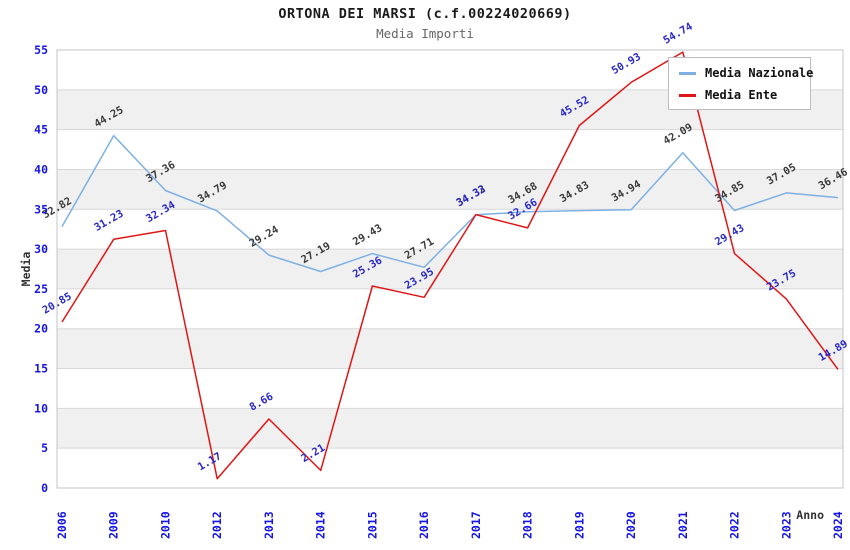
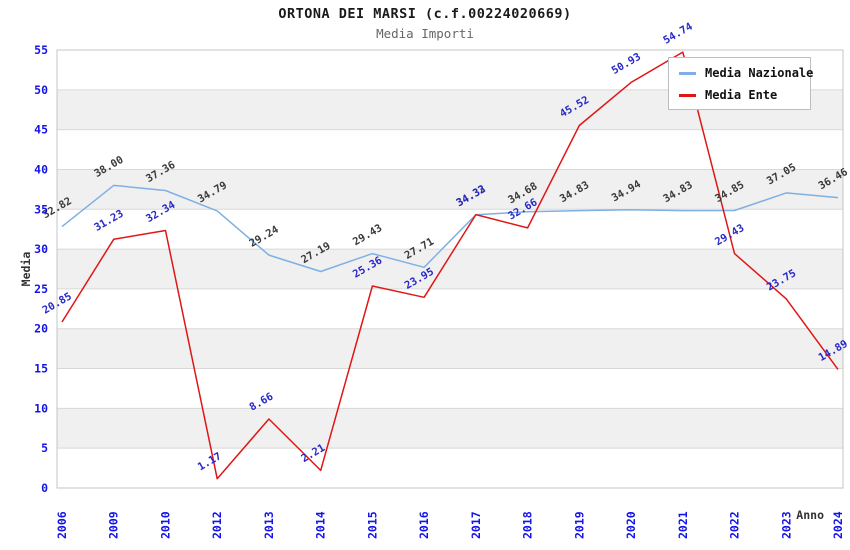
Media Nazionale/2009: 44.25 -> 38.00
Media Nazionale/2021: 42.09 -> 34.83
